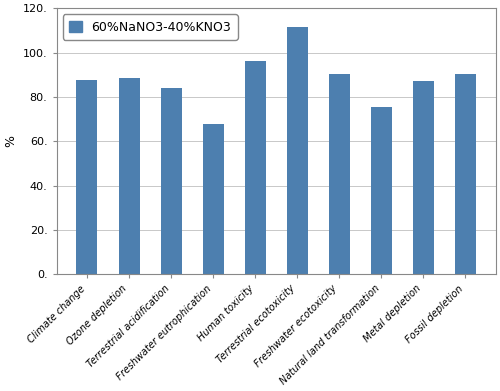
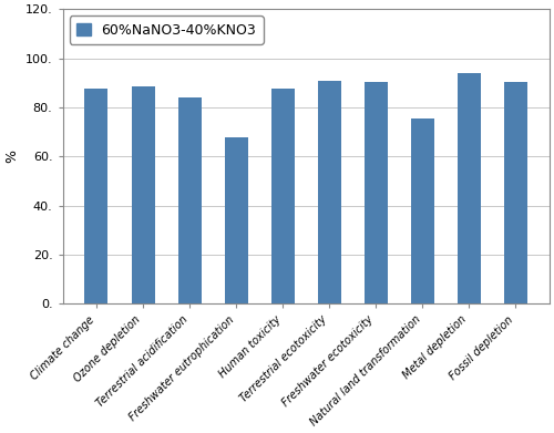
Human toxicity: 96.0. -> 87.5.
Terrestrial ecotoxicity: 111.5. -> 91.0.
Metal depletion: 87.0. -> 94.0.
